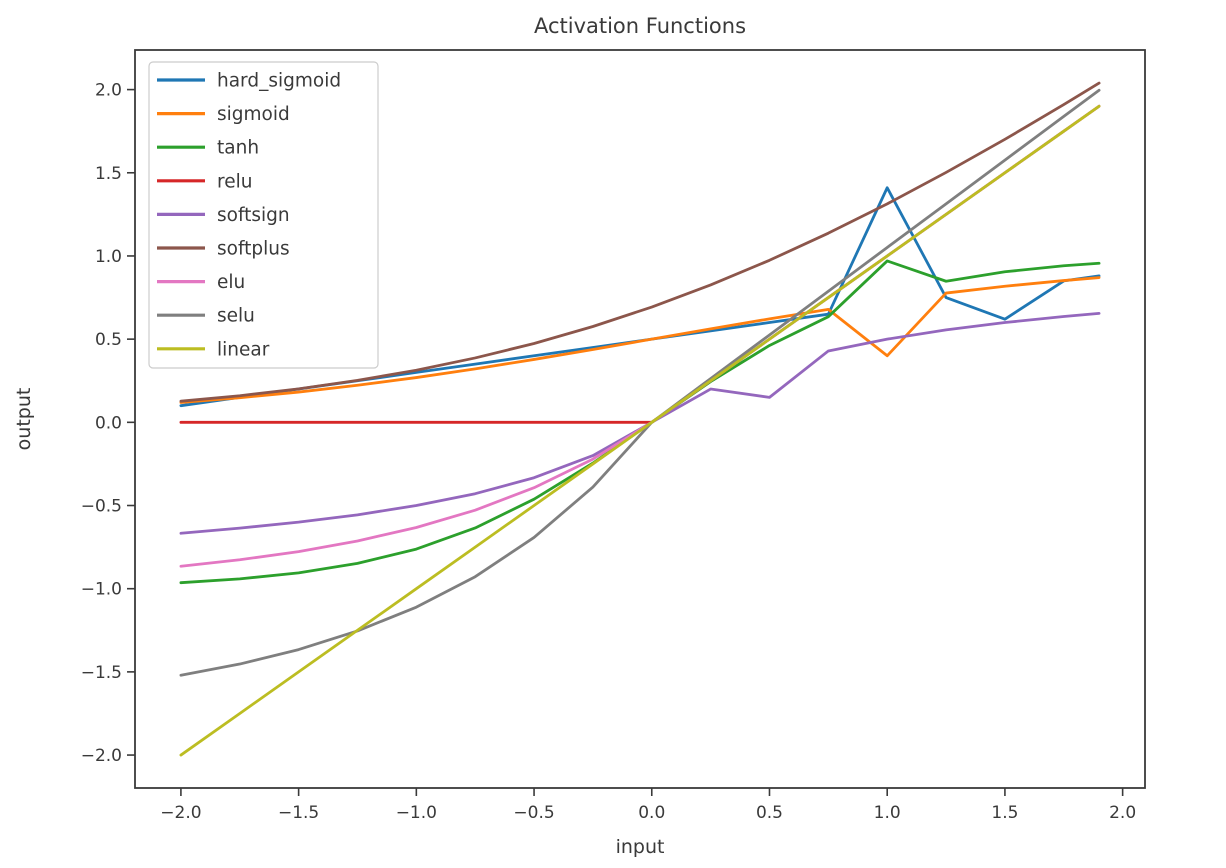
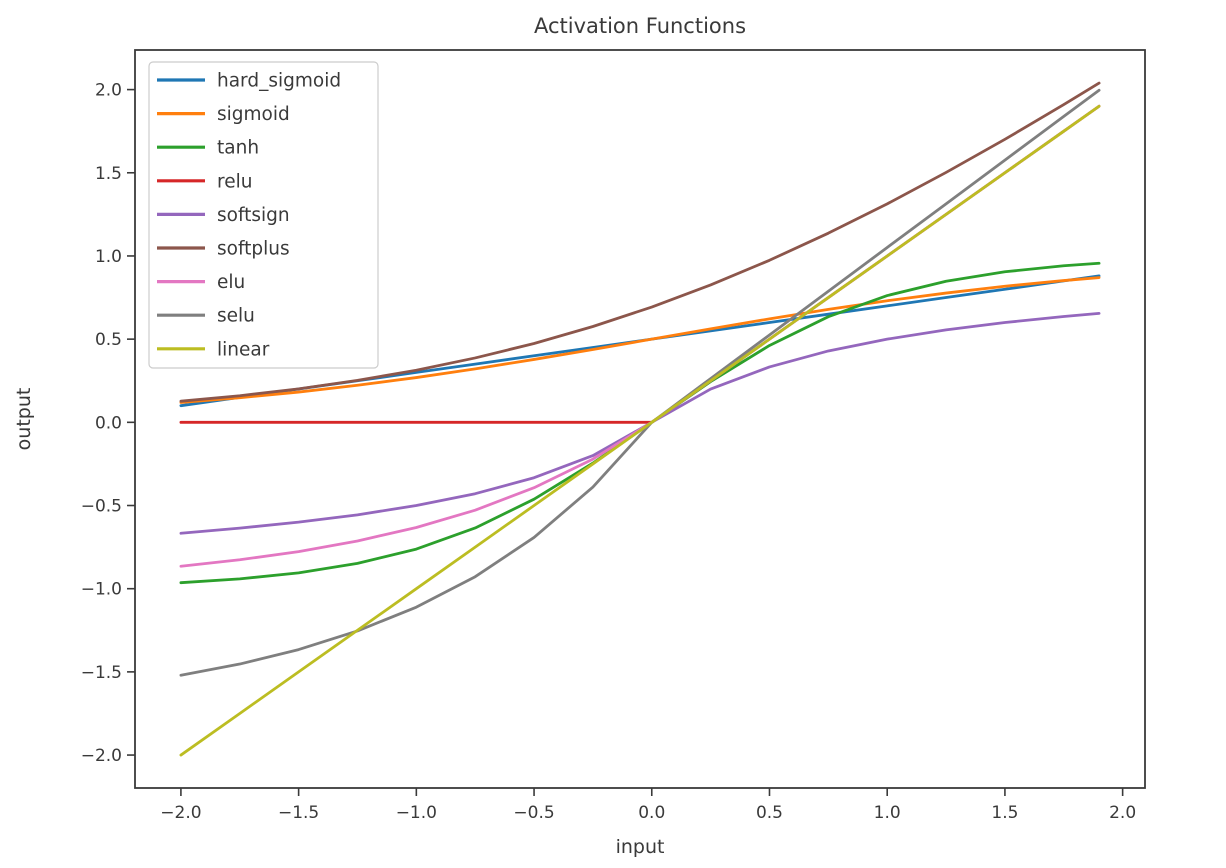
softsign/0.5: 0.15 -> 0.33
hard_sigmoid/1.0: 1.41 -> 0.70
sigmoid/1.0: 0.40 -> 0.73
tanh/1.0: 0.97 -> 0.76
hard_sigmoid/1.5: 0.62 -> 0.80
